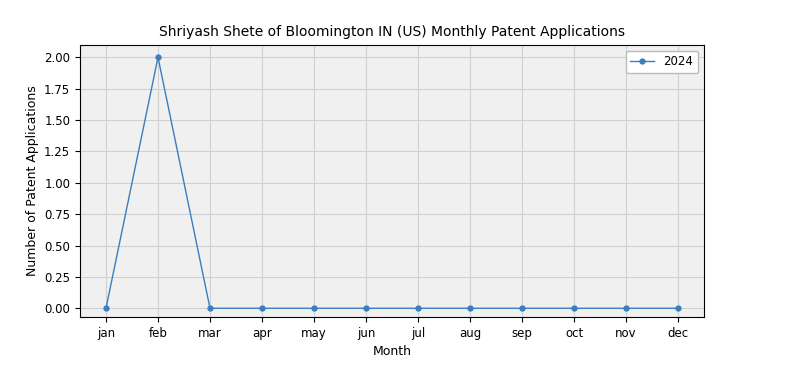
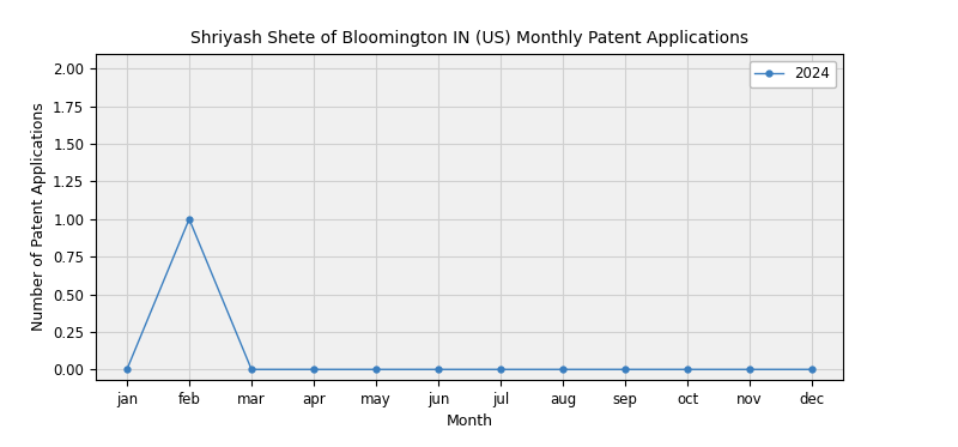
feb: 2 -> 1
